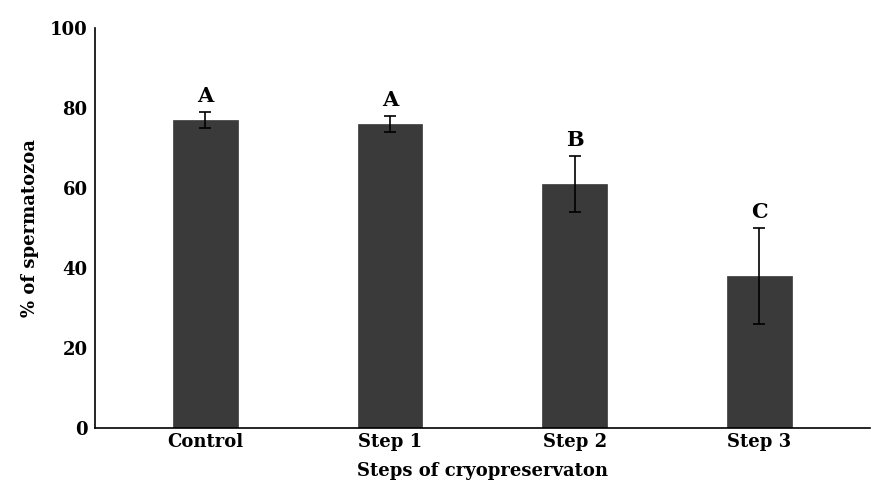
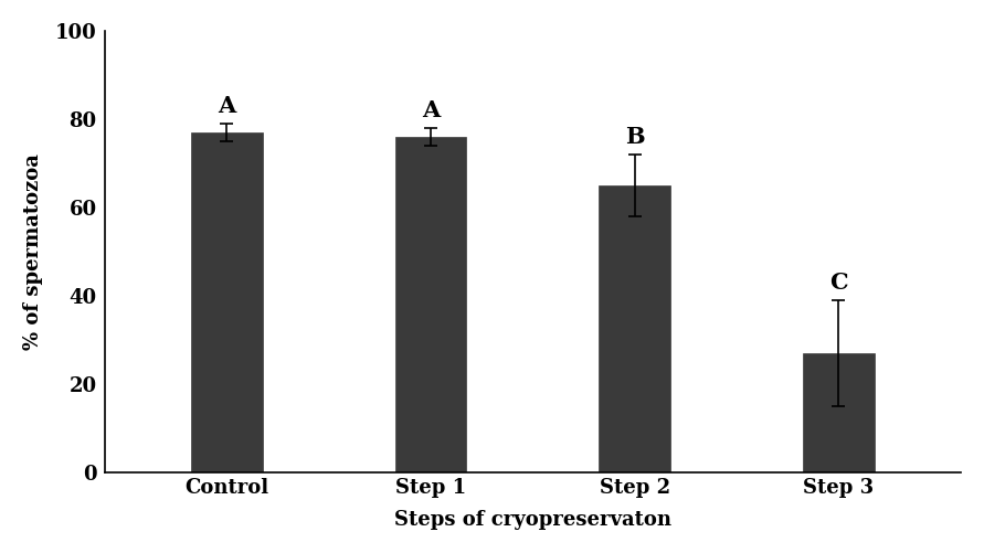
Step 2: 61 -> 65
Step 3: 38 -> 27
